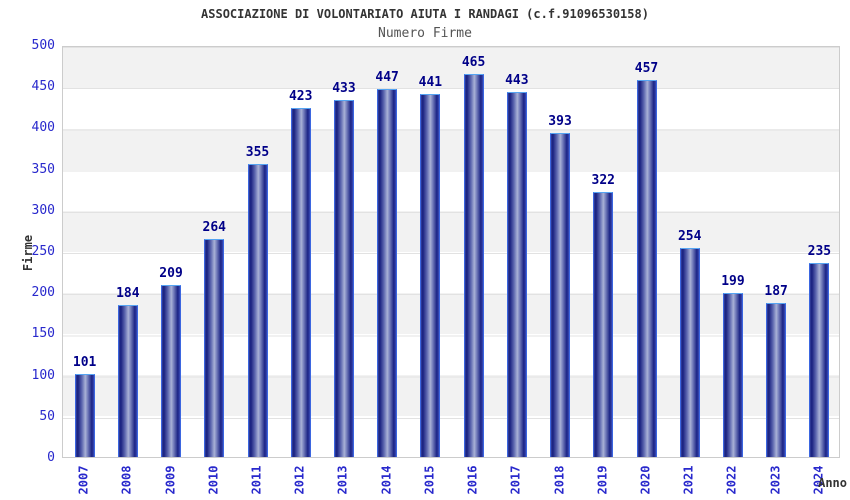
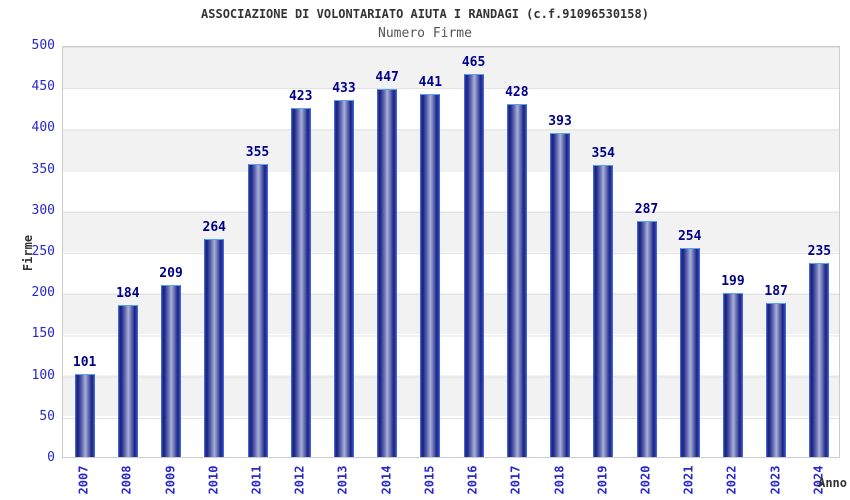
2017: 443 -> 428
2019: 322 -> 354
2020: 457 -> 287
